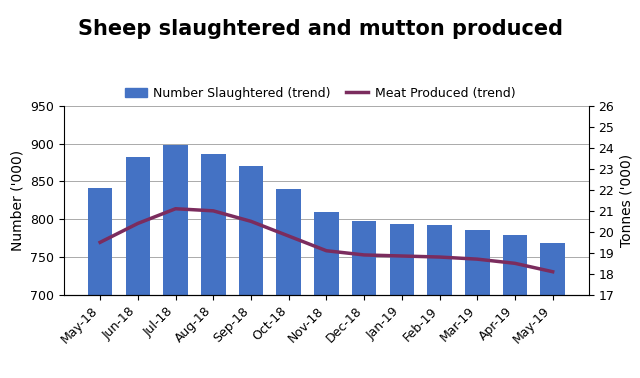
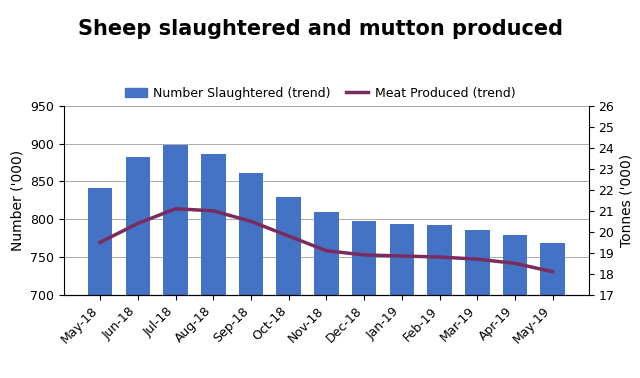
Number Slaughtered (trend)/Sep-18: 870 -> 861
Number Slaughtered (trend)/Oct-18: 840 -> 830
